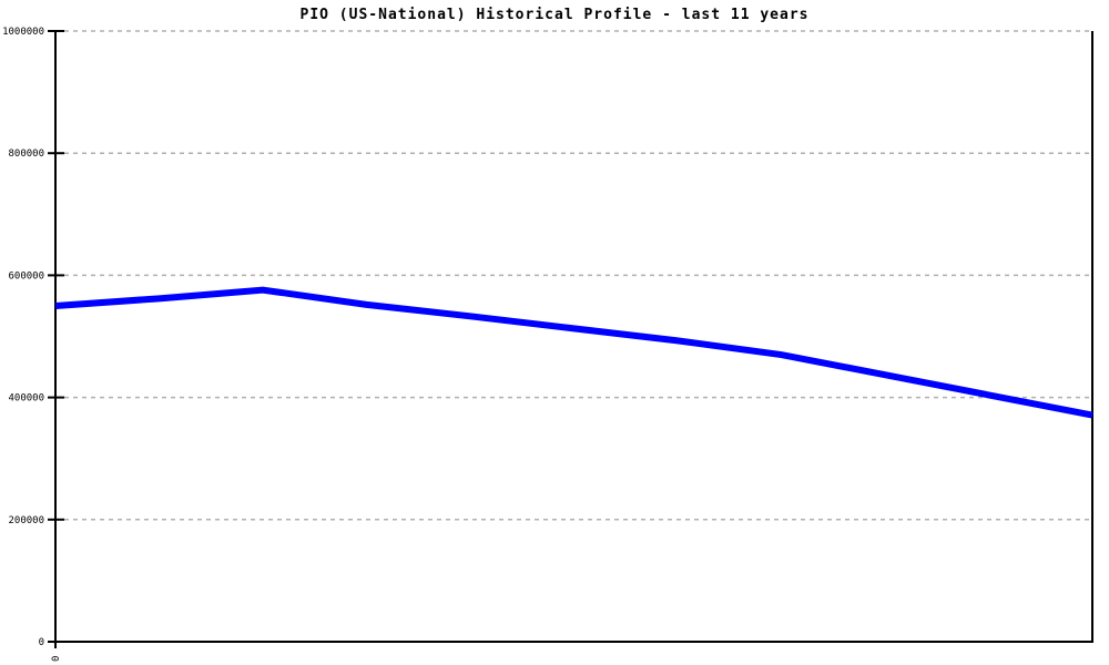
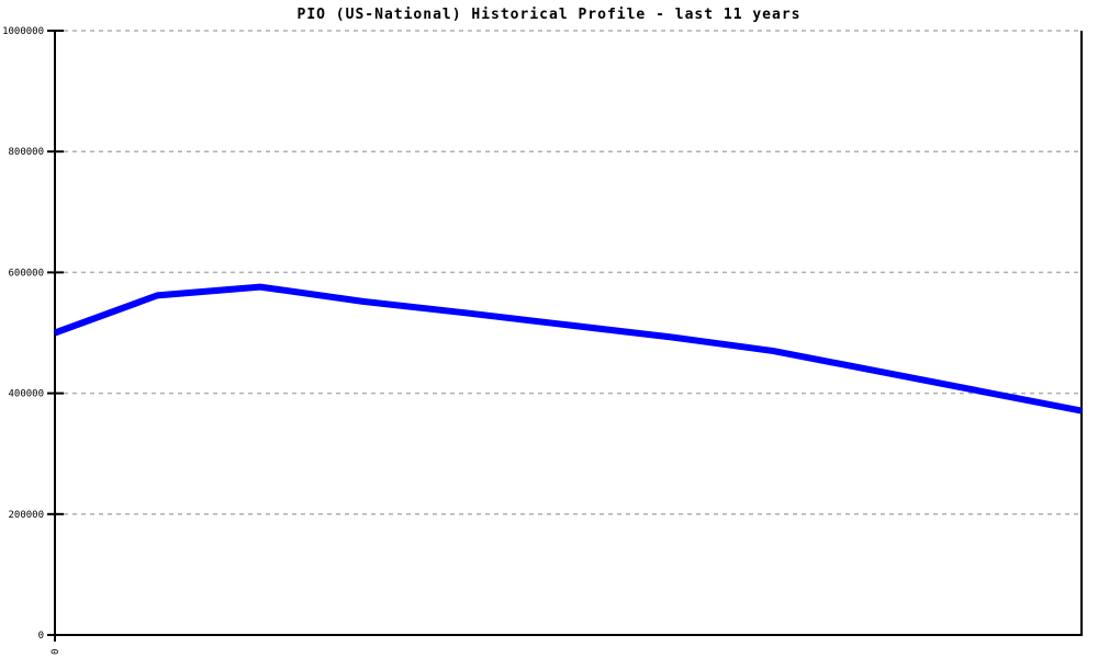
0: 550000 -> 500000
